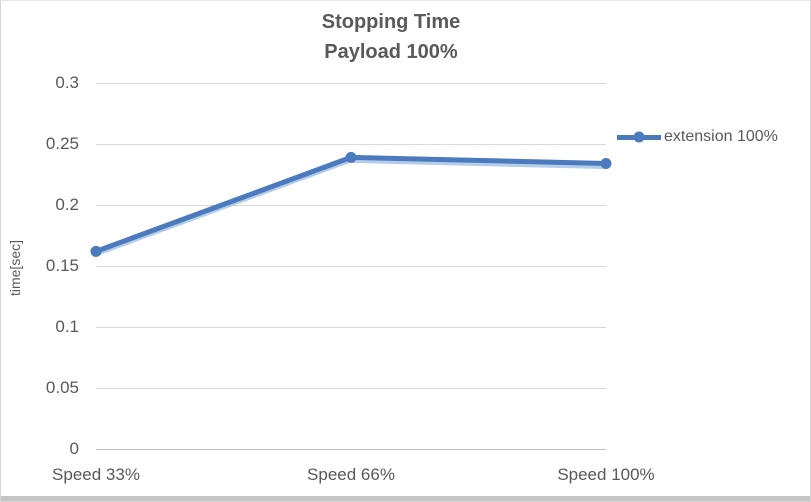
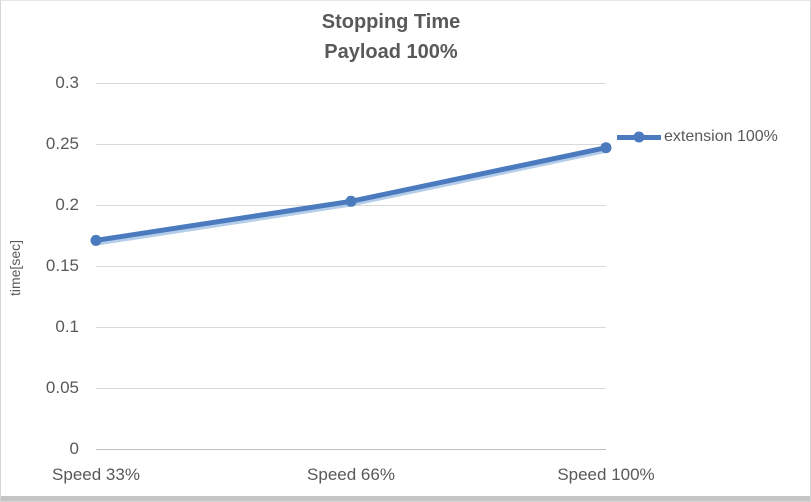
Speed 33%: 0.162 -> 0.171
Speed 66%: 0.239 -> 0.203
Speed 100%: 0.234 -> 0.247
